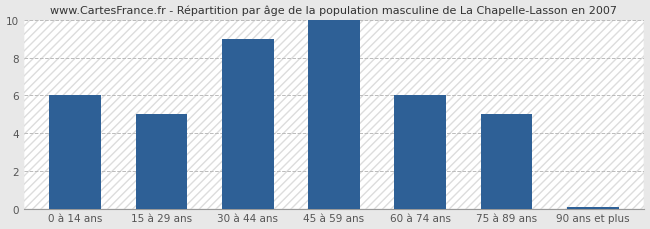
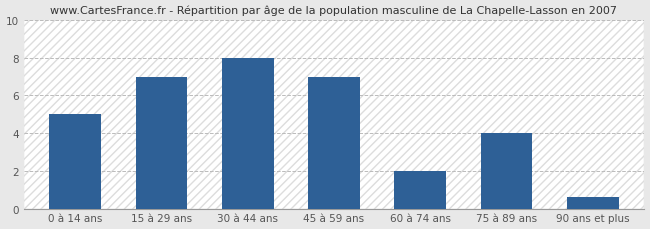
0 à 14 ans: 6.0 -> 5.0
15 à 29 ans: 5.0 -> 7.0
30 à 44 ans: 9.0 -> 8.0
45 à 59 ans: 10.0 -> 7.0
60 à 74 ans: 6.0 -> 2.0
75 à 89 ans: 5.0 -> 4.0
90 ans et plus: 0.1 -> 0.6
